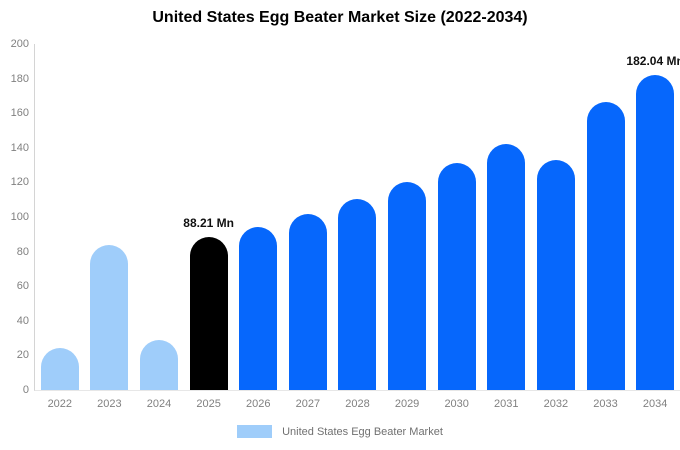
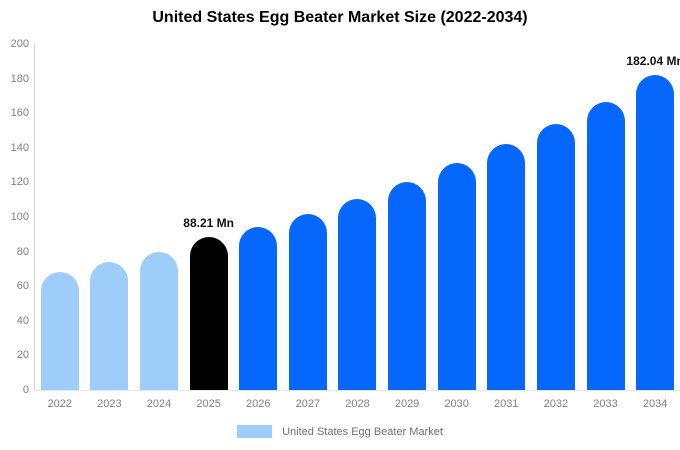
2022: 24 -> 68
2023: 84 -> 74
2024: 29 -> 80
2032: 133 -> 154
